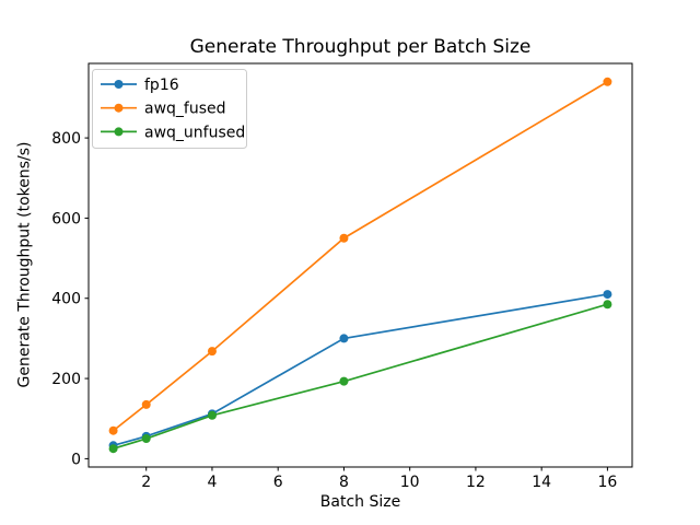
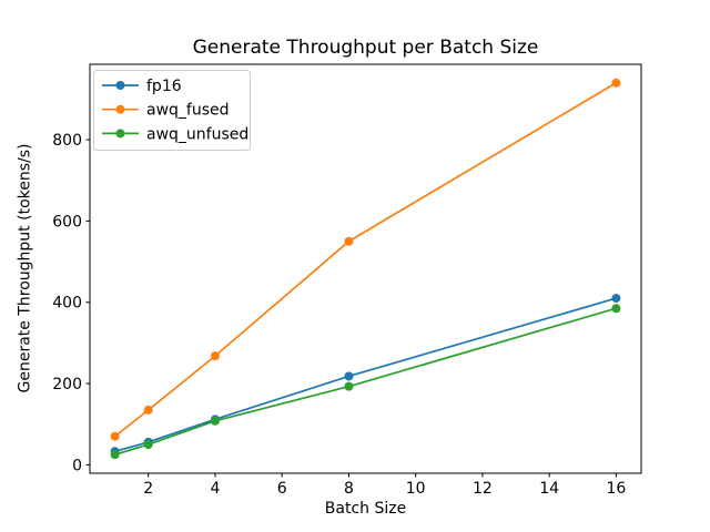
fp16/8: 300 -> 220
